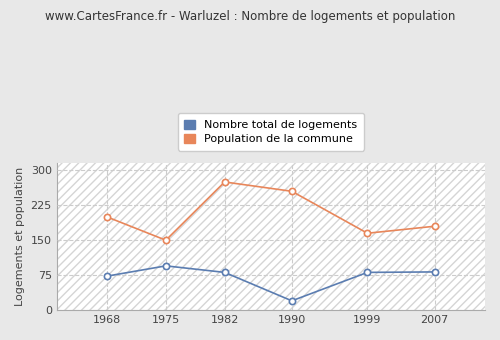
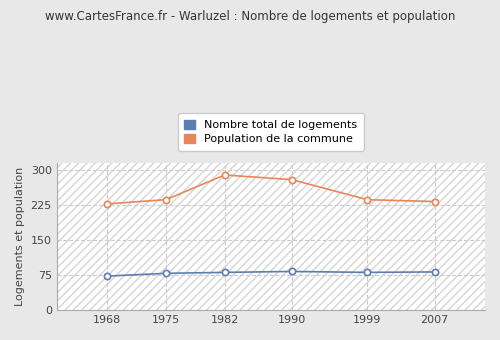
Population de la commune/1968: 200 -> 228
Nombre total de logements/1975: 95 -> 79
Population de la commune/1975: 150 -> 237
Population de la commune/1982: 275 -> 290
Nombre total de logements/1990: 20 -> 83
Population de la commune/1990: 255 -> 280
Population de la commune/1999: 165 -> 237
Population de la commune/2007: 180 -> 233
